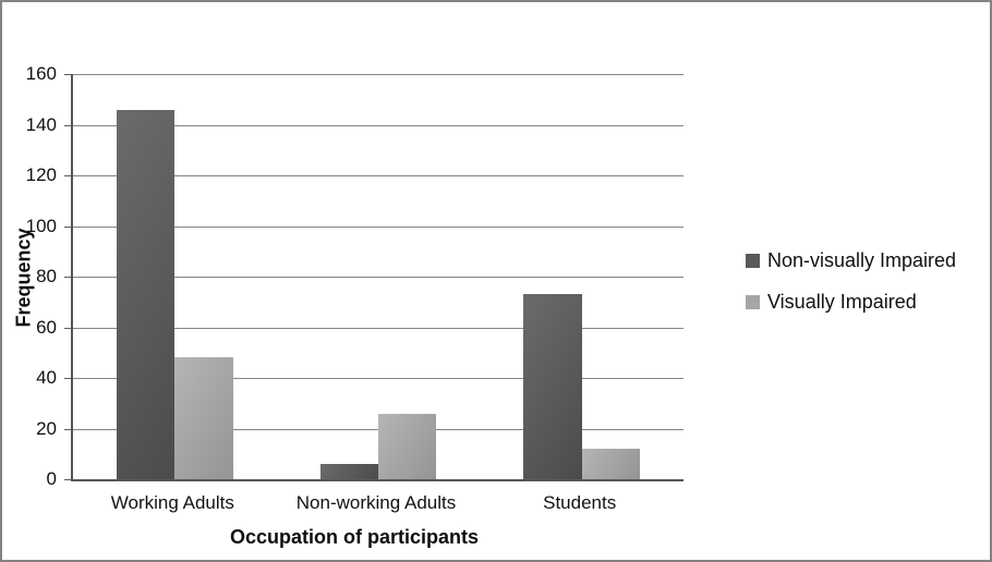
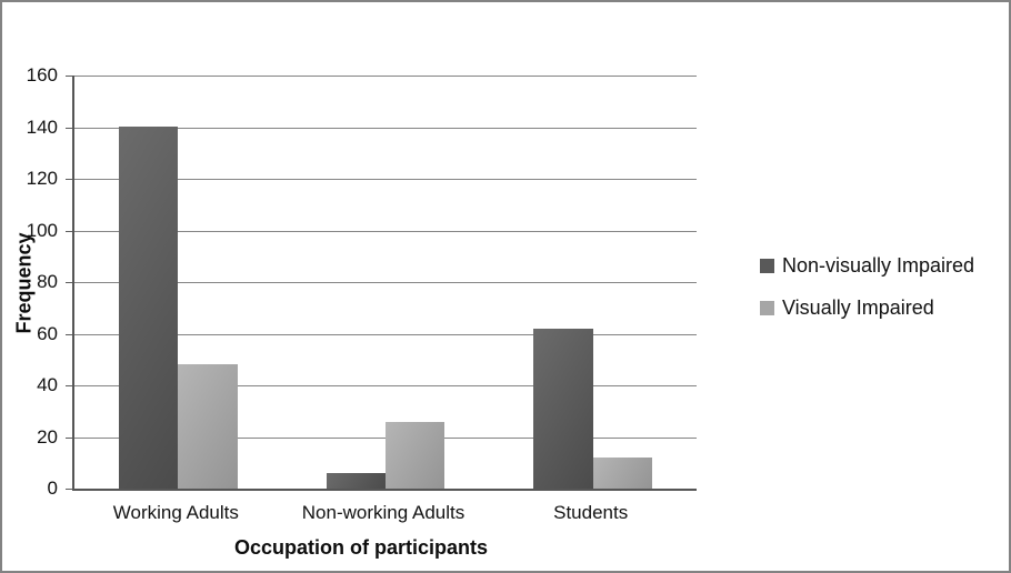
Non-visually Impaired/Working Adults: 146 -> 140
Non-visually Impaired/Students: 73 -> 62
